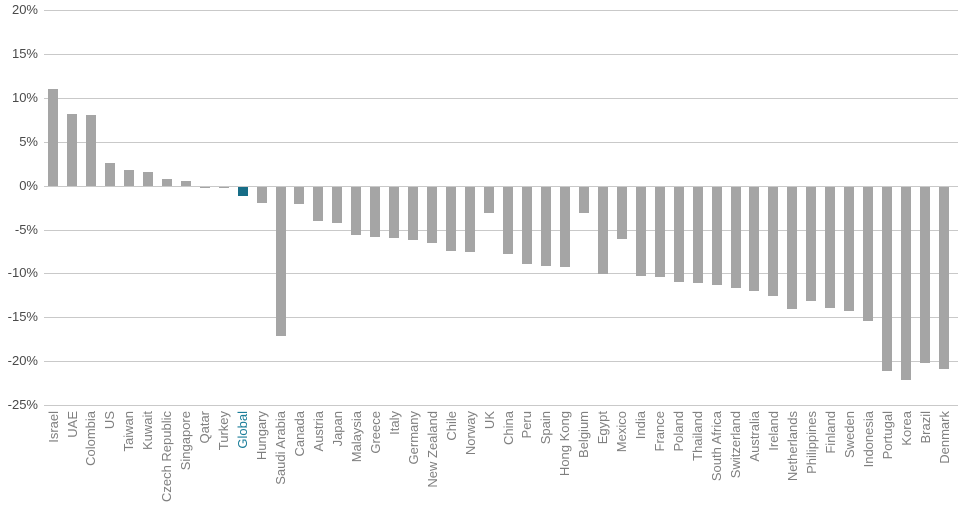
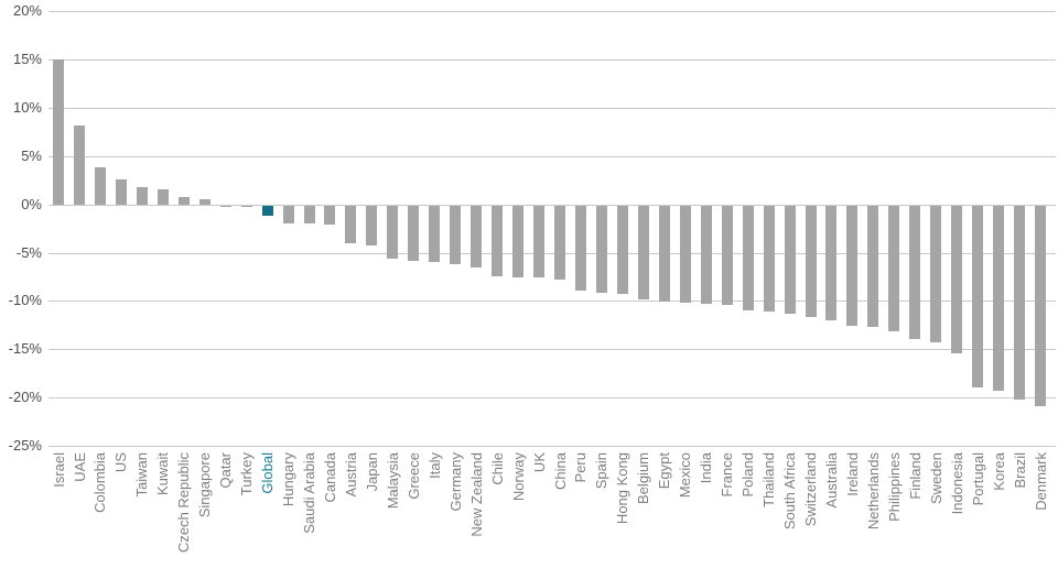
Israel: 11% -> 15%
Colombia: 8% -> 4%
Saudi Arabia: -17% -> -2%
UK: -3% -> -7%
Belgium: -3% -> -10%
Mexico: -6% -> -10%
Netherlands: -14% -> -13%
Portugal: -21% -> -19%
Korea: -22% -> -19%
